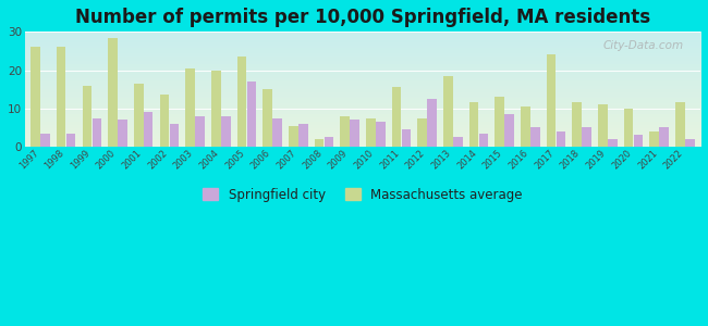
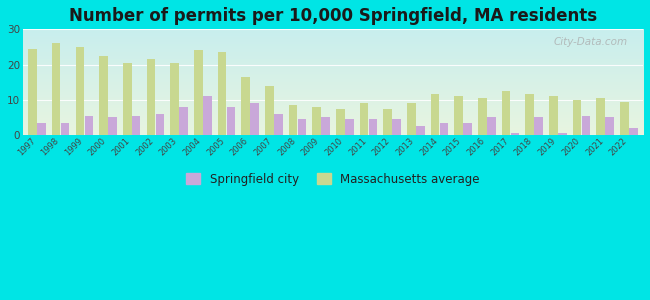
Massachusetts average/1997: 26.0 -> 24.5
Massachusetts average/1999: 16.0 -> 25.0
Springfield city/1999: 7.5 -> 5.5
Massachusetts average/2000: 28.5 -> 22.5
Springfield city/2000: 7.0 -> 5.0
Massachusetts average/2001: 16.5 -> 20.5
Springfield city/2001: 9.0 -> 5.5
Massachusetts average/2002: 13.5 -> 21.5
Massachusetts average/2004: 20.0 -> 24.0
Springfield city/2004: 8.0 -> 11.0
Springfield city/2005: 17.0 -> 8.0
Massachusetts average/2006: 15.0 -> 16.5
Springfield city/2006: 7.5 -> 9.0
Massachusetts average/2007: 5.5 -> 14.0
Massachusetts average/2008: 2.0 -> 8.5
Springfield city/2008: 2.5 -> 4.5
Springfield city/2009: 7.0 -> 5.0
Springfield city/2010: 6.5 -> 4.5
Massachusetts average/2011: 15.5 -> 9.0
Springfield city/2012: 12.5 -> 4.5
Massachusetts average/2013: 18.5 -> 9.0
Massachusetts average/2015: 13.0 -> 11.0
Springfield city/2015: 8.5 -> 3.5
Massachusetts average/2017: 24.0 -> 12.5
Springfield city/2017: 4.0 -> 0.5
Springfield city/2019: 2.0 -> 0.5
Springfield city/2020: 3.0 -> 5.5
Massachusetts average/2021: 4.0 -> 10.5
Massachusetts average/2022: 11.5 -> 9.5
